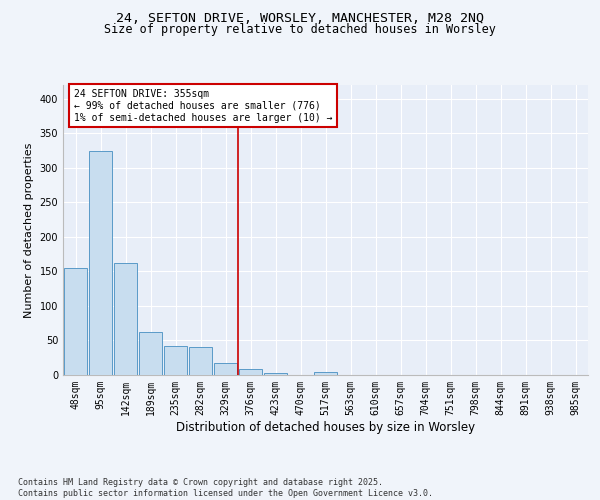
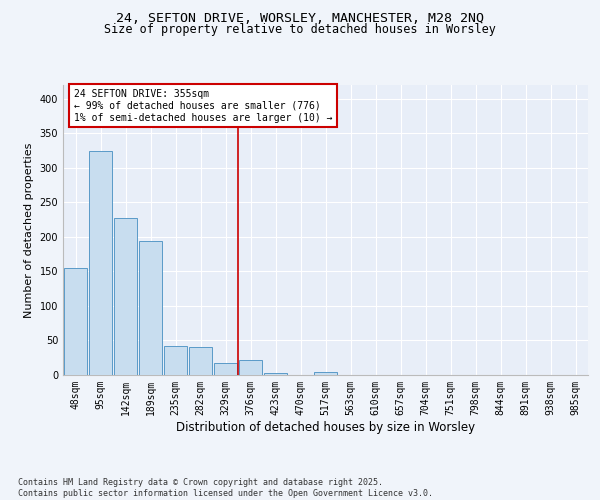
142sqm: 162 -> 228
189sqm: 62 -> 194
376sqm: 8 -> 22
